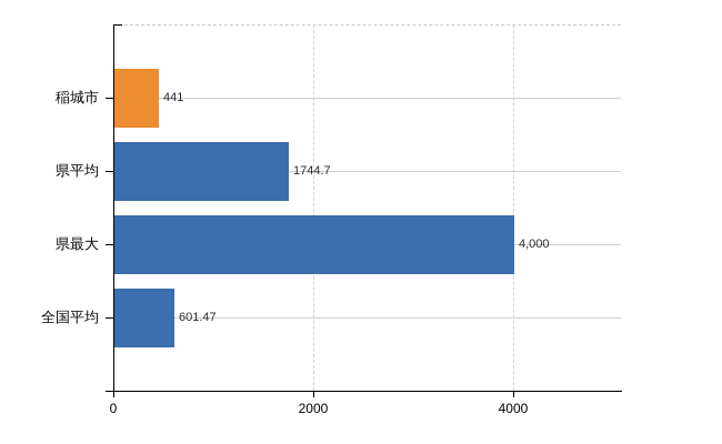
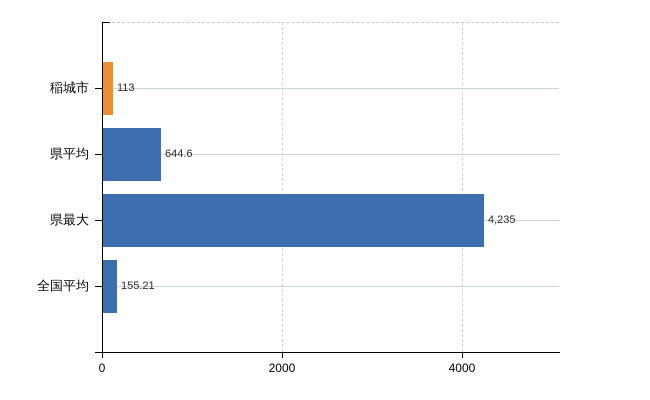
稲城市: 441 -> 113
県平均: 1744.7 -> 644.6
県最大: 4,000 -> 4,235
全国平均: 601.47 -> 155.21
